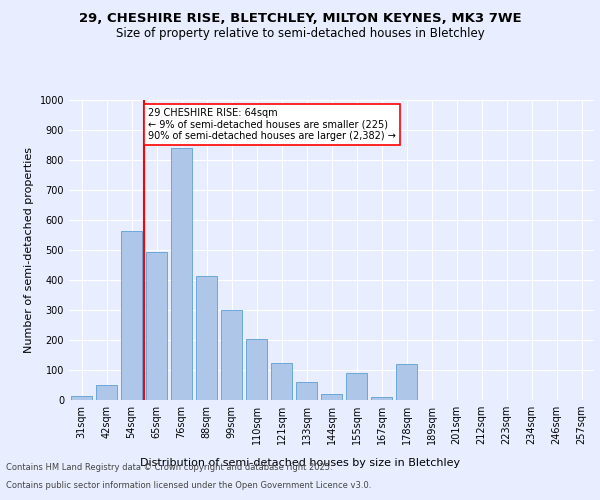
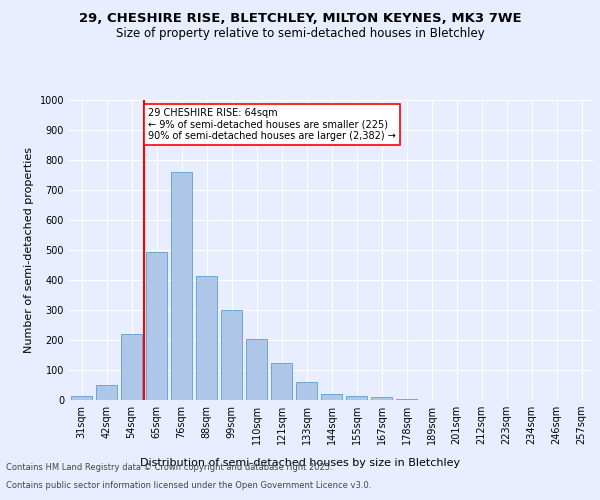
54sqm: 565 -> 220
76sqm: 840 -> 760
155sqm: 90 -> 12
178sqm: 120 -> 4
